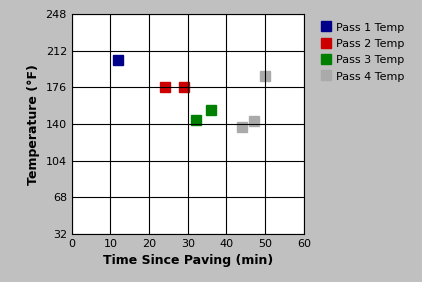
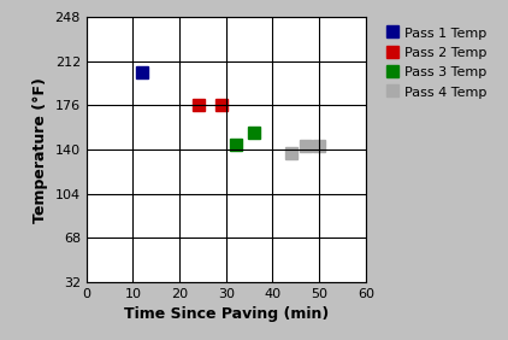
50: 187 -> 143
